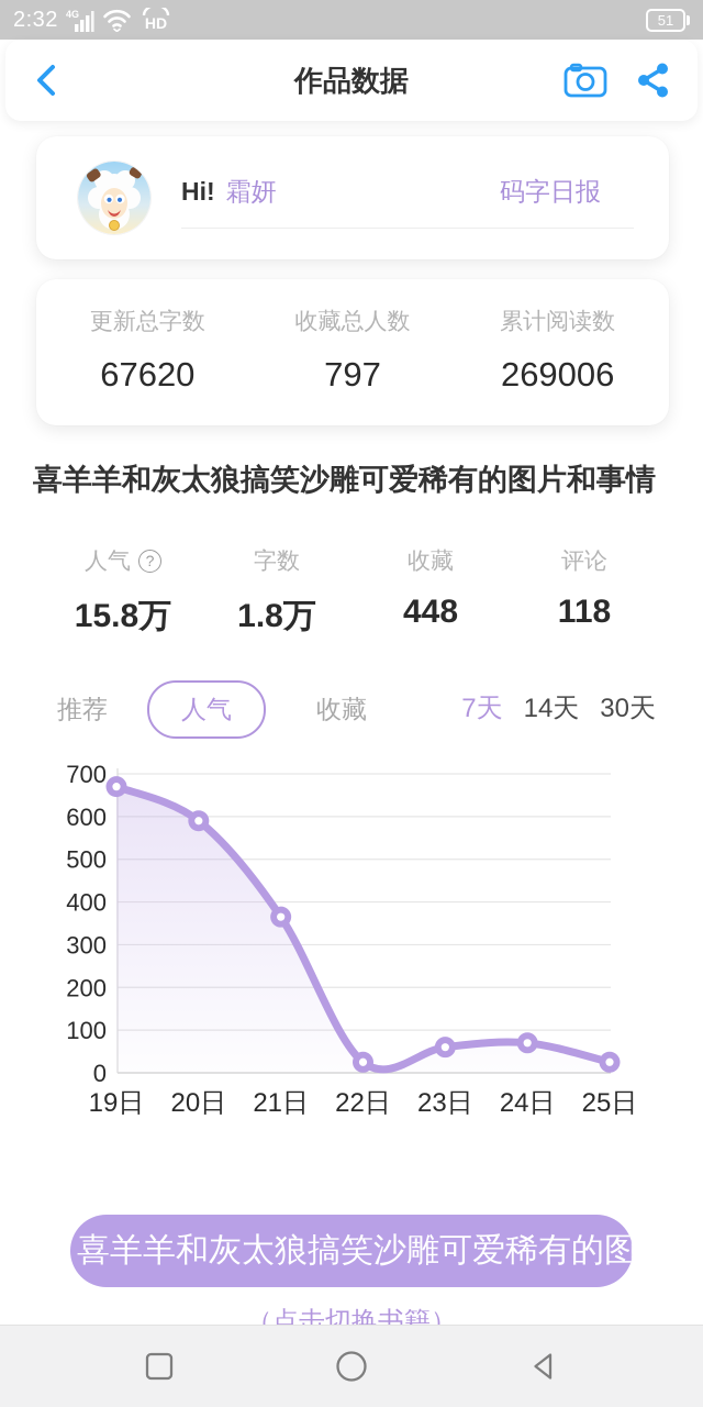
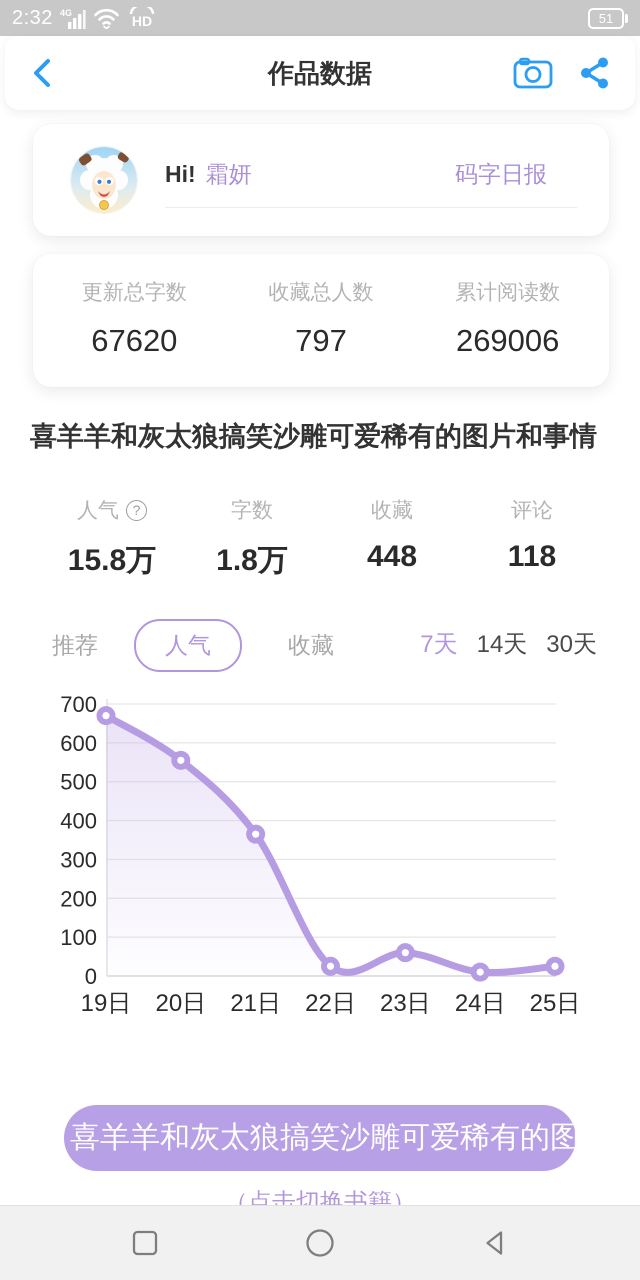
20日: 590 -> 560
24日: 70 -> 10
